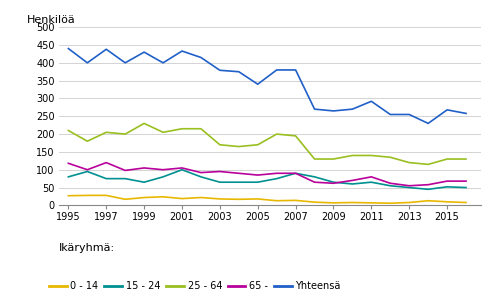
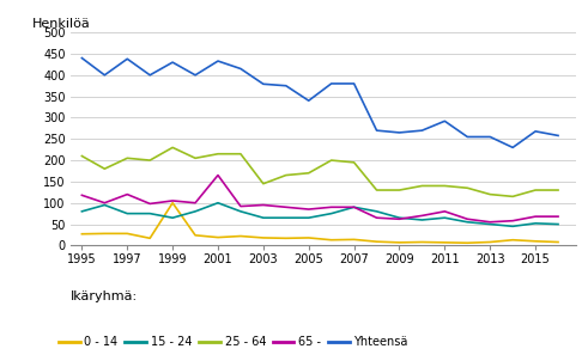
0 - 14/1999: 22 -> 100
65 -/2001: 105 -> 165
25 - 64/2003: 170 -> 145
